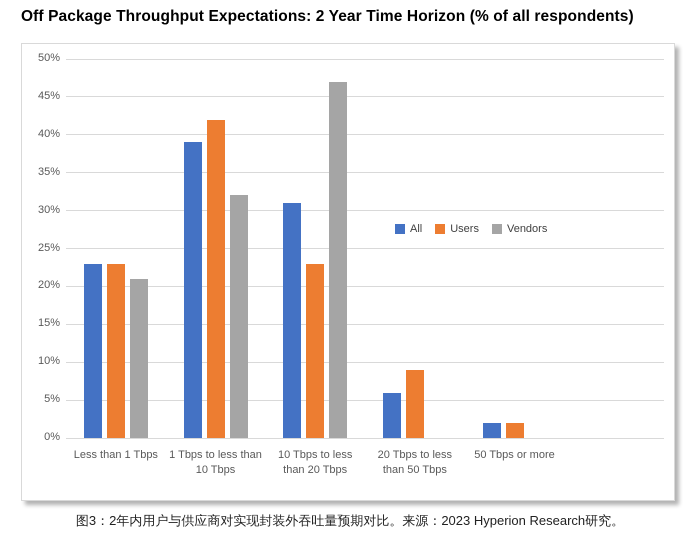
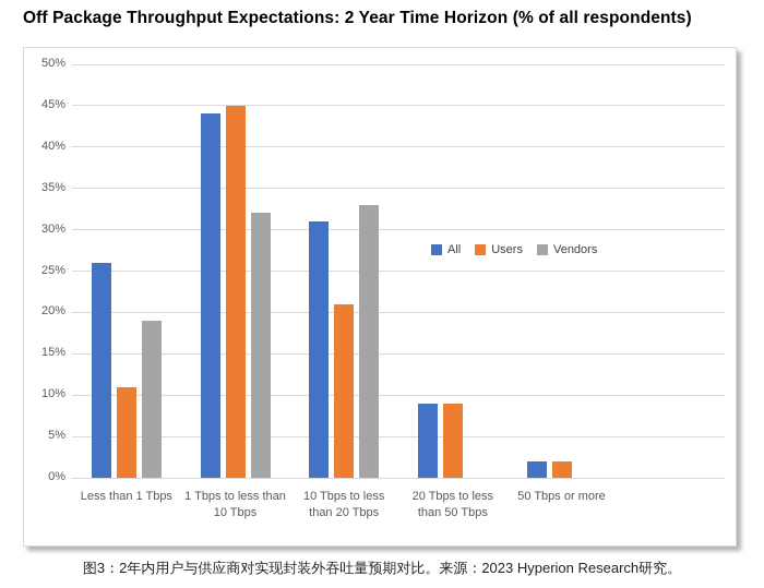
All/Less than 1 Tbps: 23% -> 26%
Users/Less than 1 Tbps: 23% -> 11%
Vendors/Less than 1 Tbps: 21% -> 19%
All/1 Tbps to less than 10 Tbps: 39% -> 44%
Users/1 Tbps to less than 10 Tbps: 42% -> 45%
Users/10 Tbps to less than 20 Tbps: 23% -> 21%
Vendors/10 Tbps to less than 20 Tbps: 47% -> 33%
All/20 Tbps to less than 50 Tbps: 6% -> 9%
